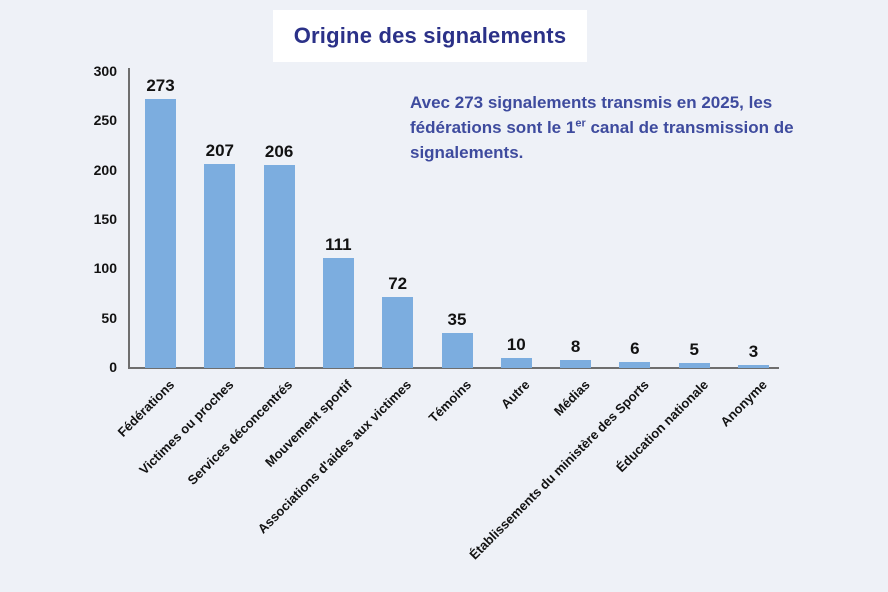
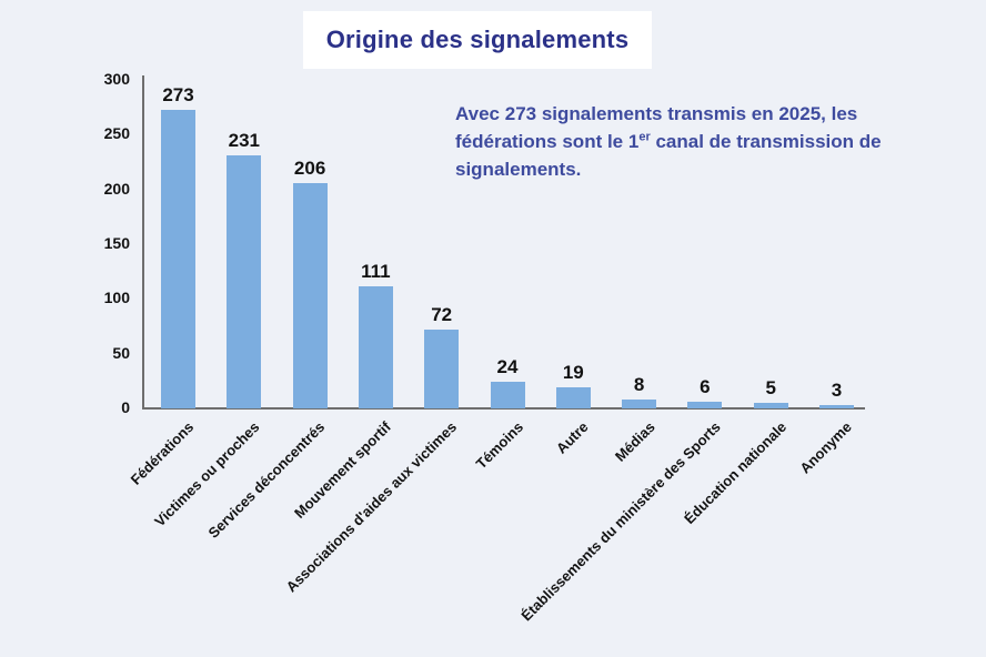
Victimes ou proches: 207 -> 231
Témoins: 35 -> 24
Autre: 10 -> 19
